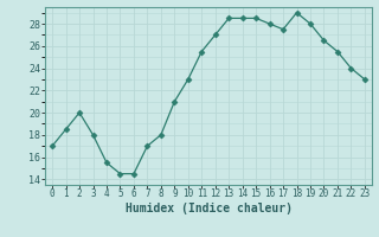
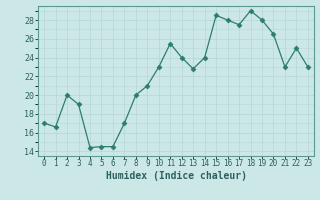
1: 18.5 -> 16.6
3: 18.0 -> 19.0
4: 15.5 -> 14.4
8: 18.0 -> 20.0
12: 27.0 -> 24.0
13: 28.5 -> 22.8
14: 28.5 -> 24.0
21: 25.5 -> 23.0
22: 24.0 -> 25.0
